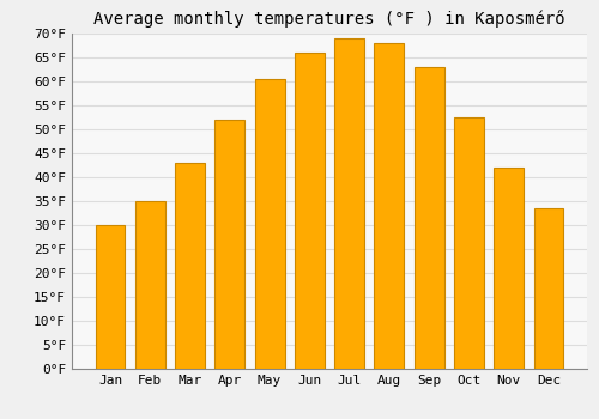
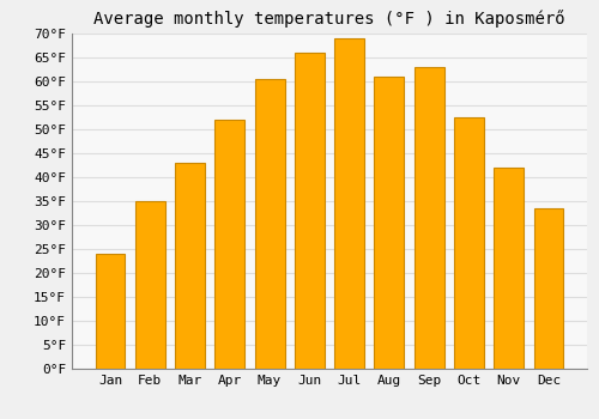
Jan: 30.0°F -> 24.0°F
Aug: 68.0°F -> 61.0°F
